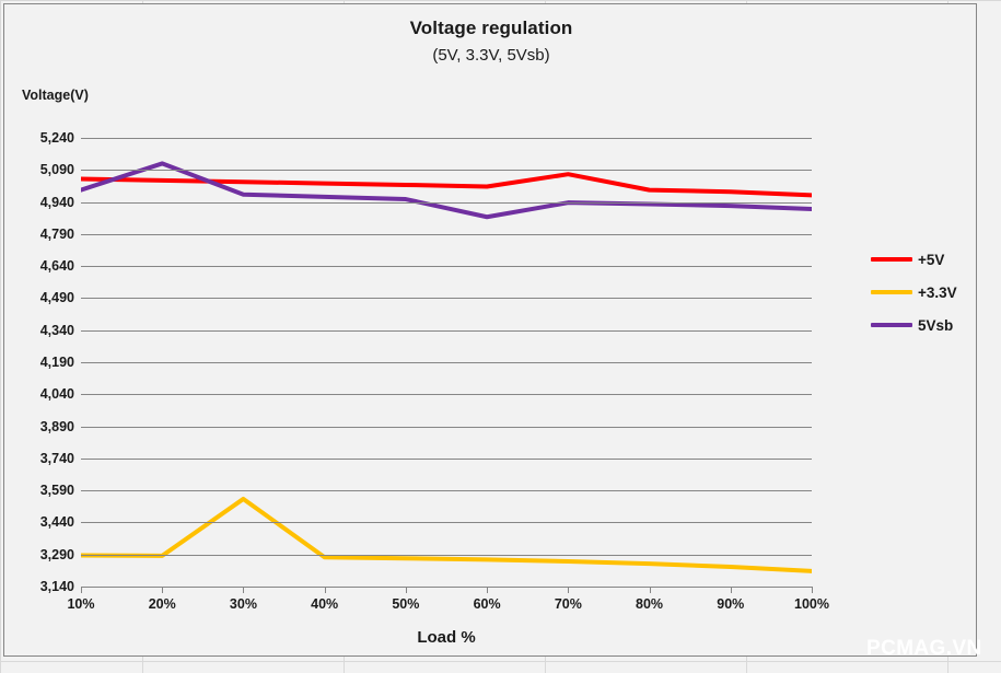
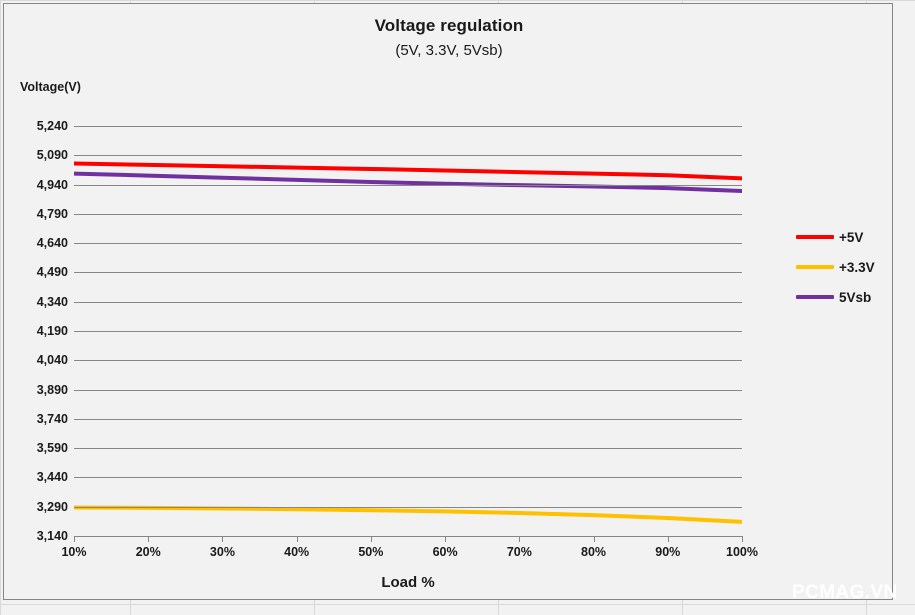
5Vsb/20%: 5120 -> 4990
+3.3V/30%: 3550 -> 3280
5Vsb/60%: 4870 -> 4940
+5V/70%: 5070 -> 5000
